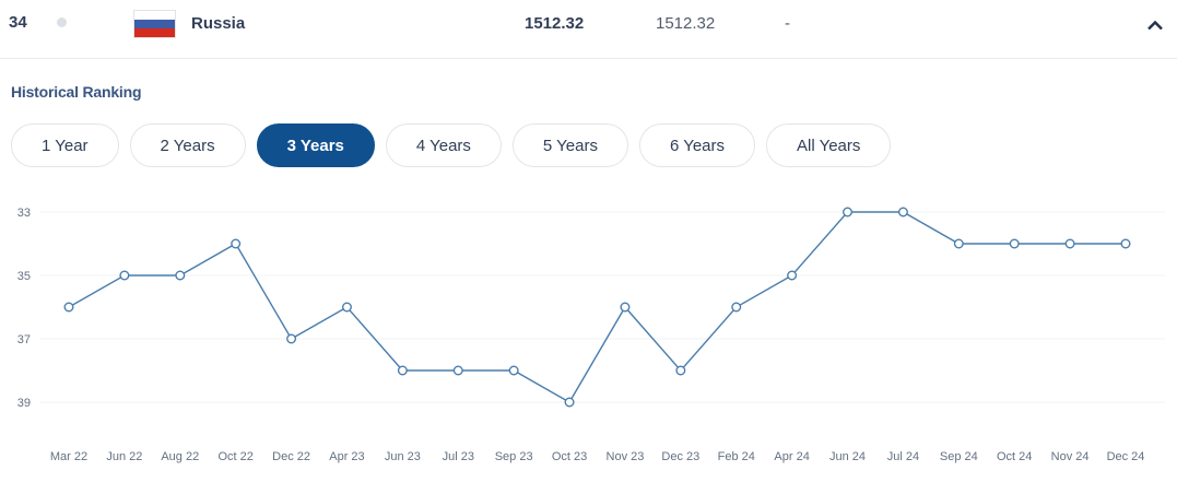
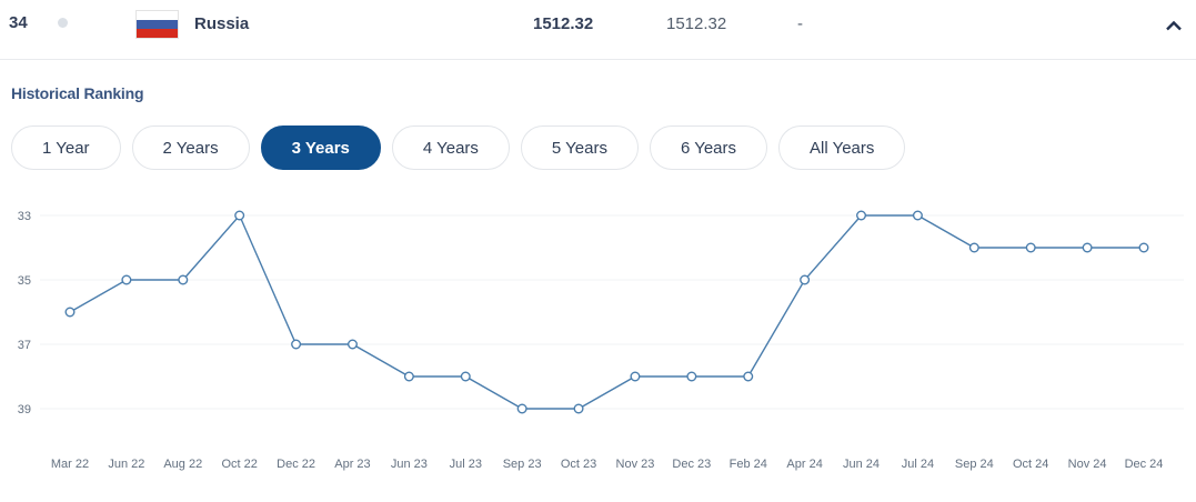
Oct 22: 34 -> 33
Apr 23: 36 -> 37
Sep 23: 38 -> 39
Nov 23: 36 -> 38
Feb 24: 36 -> 38
